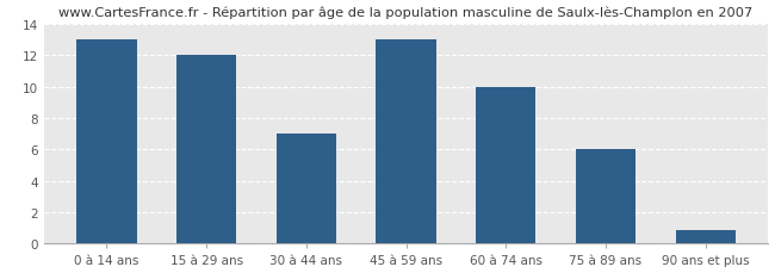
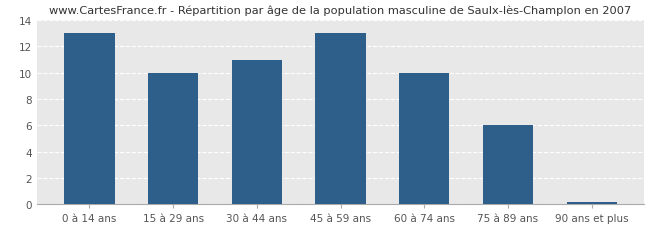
15 à 29 ans: 12.0 -> 10.0
30 à 44 ans: 7.0 -> 11.0
90 ans et plus: 0.9 -> 0.1
